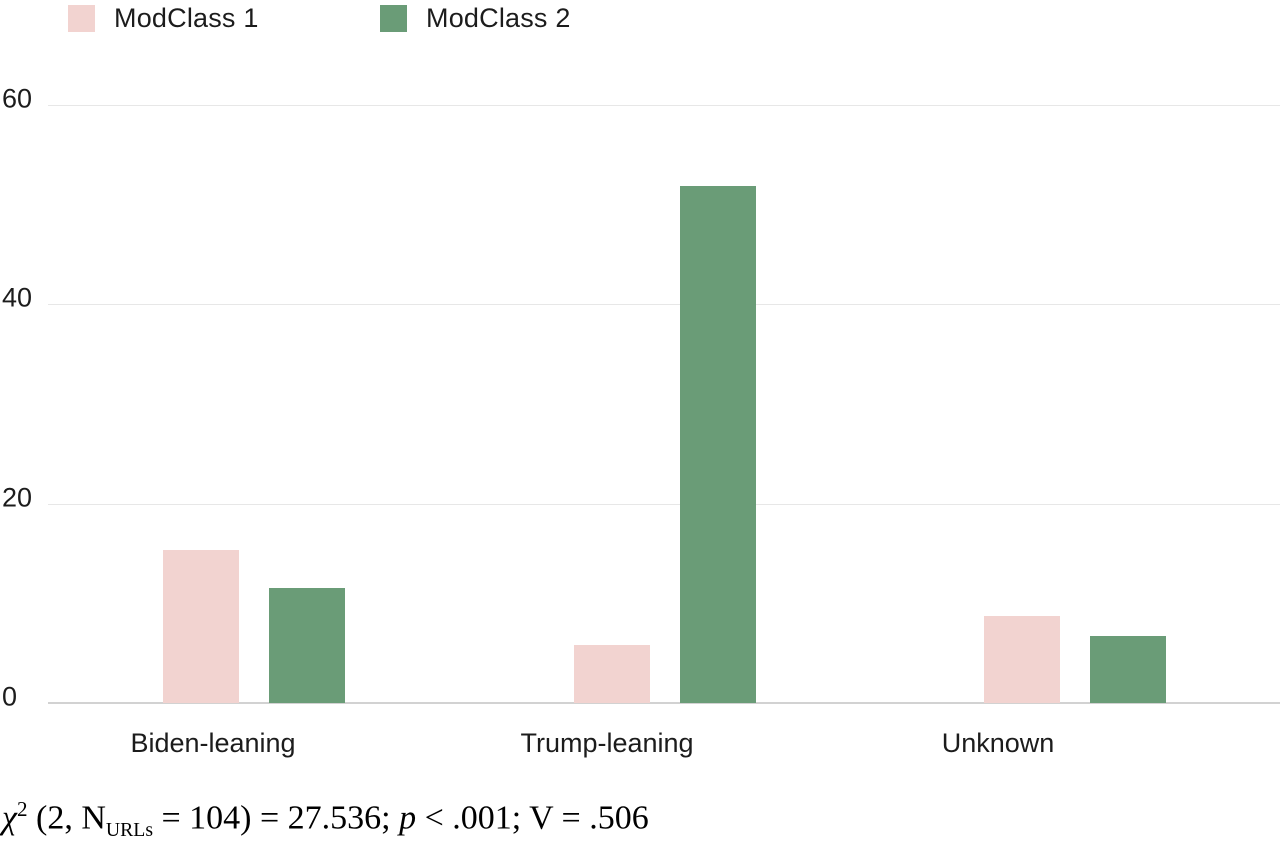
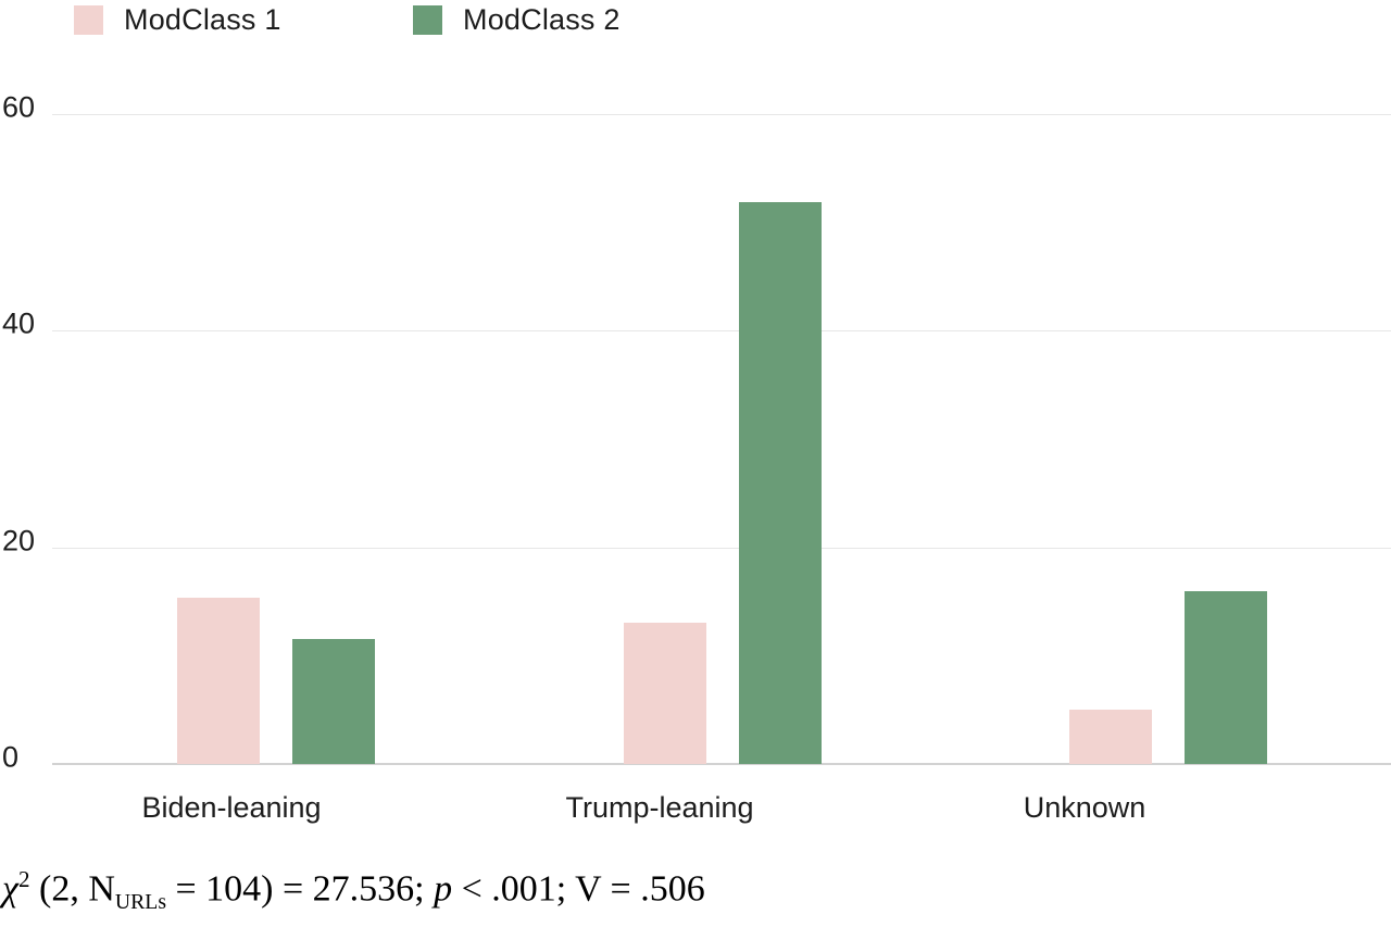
ModClass 1/Trump-leaning: 6 -> 13
ModClass 1/Unknown: 9 -> 5
ModClass 2/Unknown: 7 -> 16
